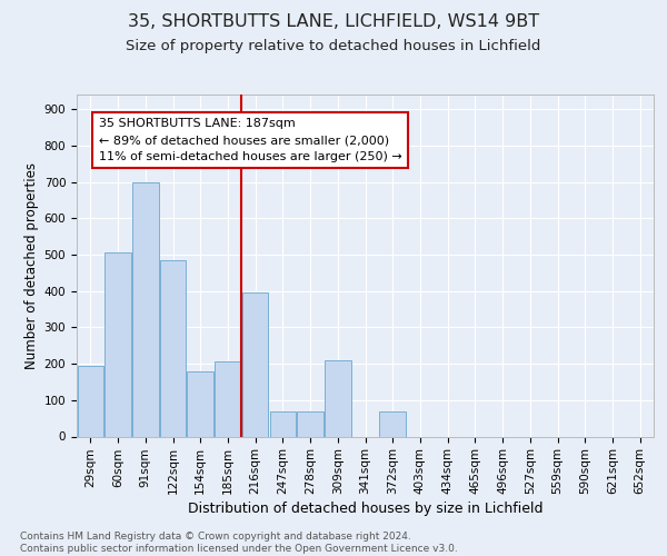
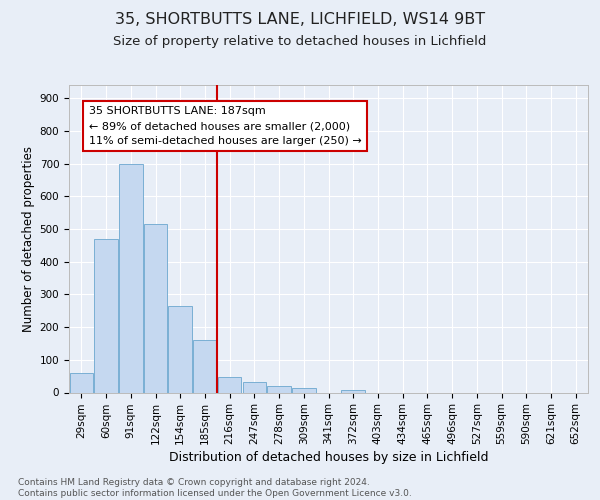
29sqm: 195 -> 60
60sqm: 505 -> 470
122sqm: 485 -> 515
154sqm: 180 -> 265
185sqm: 205 -> 160
216sqm: 395 -> 47
247sqm: 70 -> 32
278sqm: 70 -> 20
309sqm: 210 -> 15
372sqm: 70 -> 8
